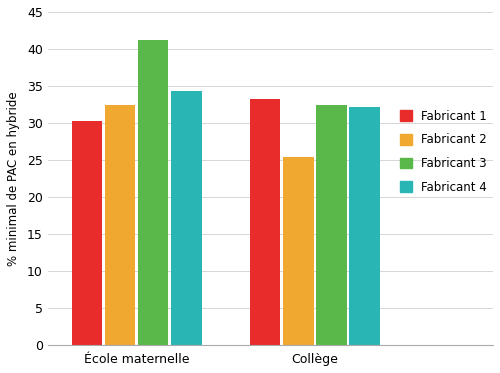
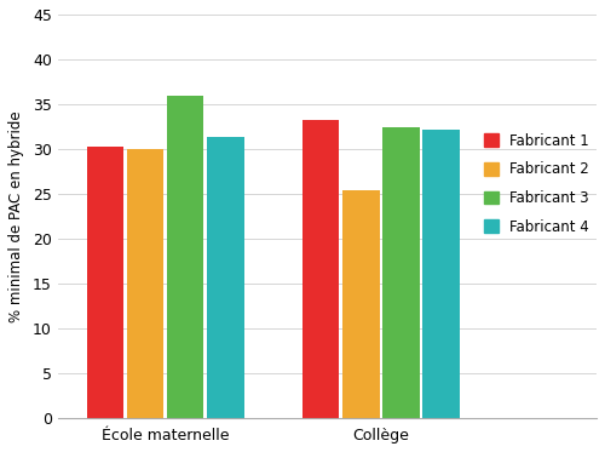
Fabricant 2/École maternelle: 32.4 -> 30.0
Fabricant 3/École maternelle: 41.2 -> 36.0
Fabricant 4/École maternelle: 34.3 -> 31.4
